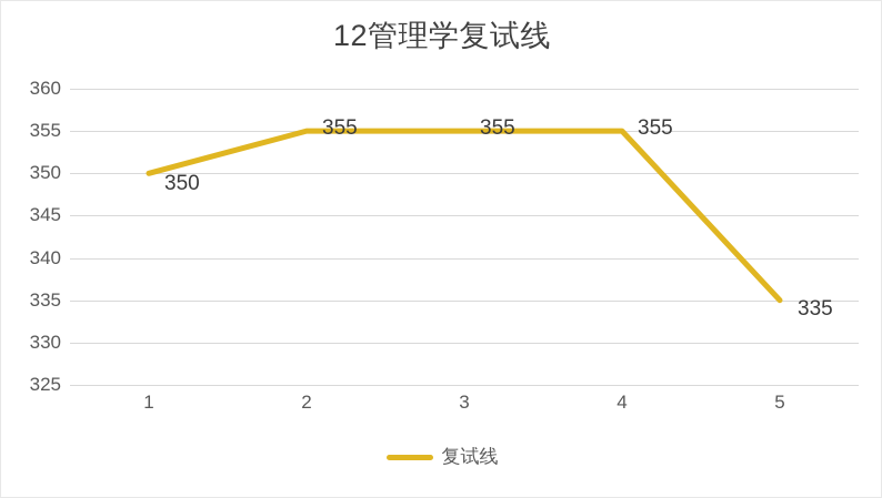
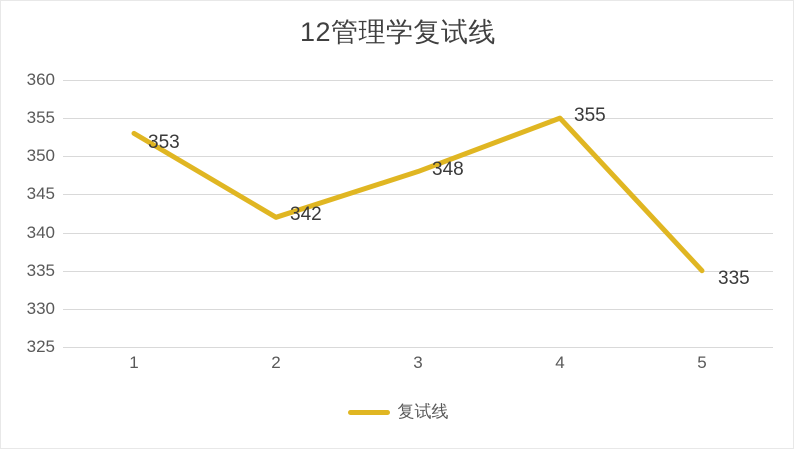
1: 350 -> 353
2: 355 -> 342
3: 355 -> 348
